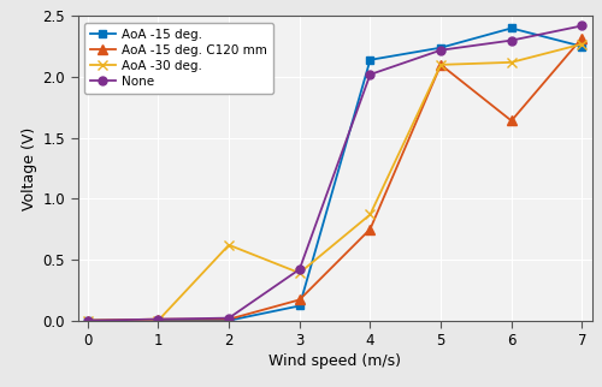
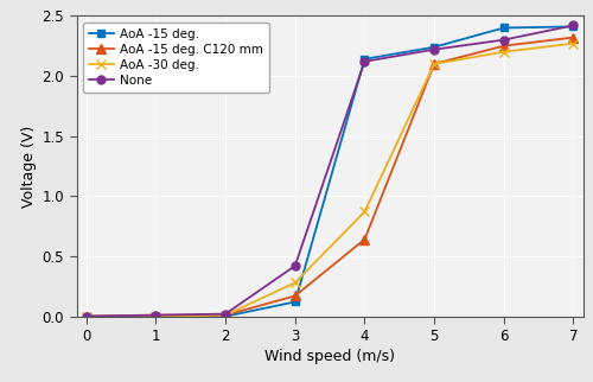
AoA -30 deg./2: 0.62 -> 0.01
AoA -30 deg./3: 0.39 -> 0.28
AoA -15 deg. C120 mm/4: 0.75 -> 0.64
None/4: 2.02 -> 2.12
AoA -15 deg. C120 mm/6: 1.64 -> 2.25
AoA -30 deg./6: 2.12 -> 2.20
AoA -15 deg./7: 2.25 -> 2.41
